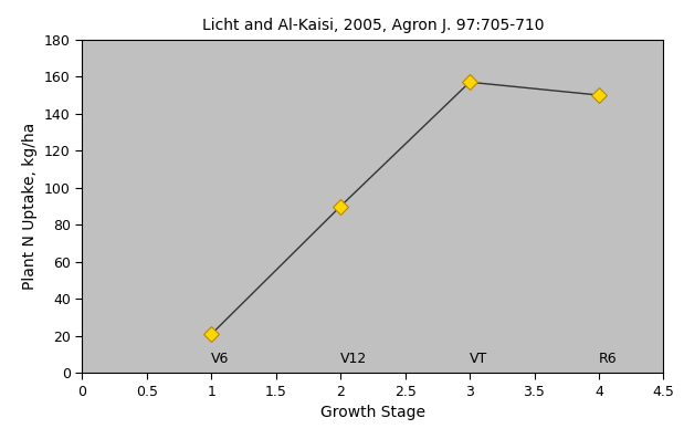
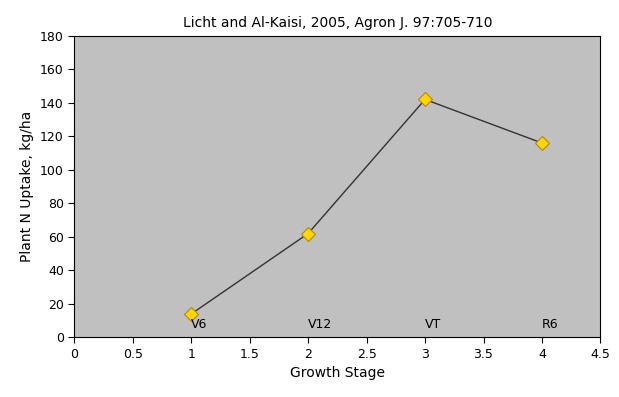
1: 21 -> 14
2: 90 -> 62
3: 157 -> 142
4: 150 -> 116
